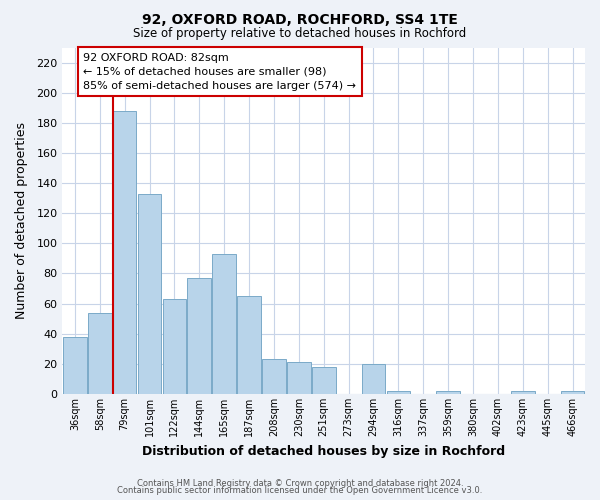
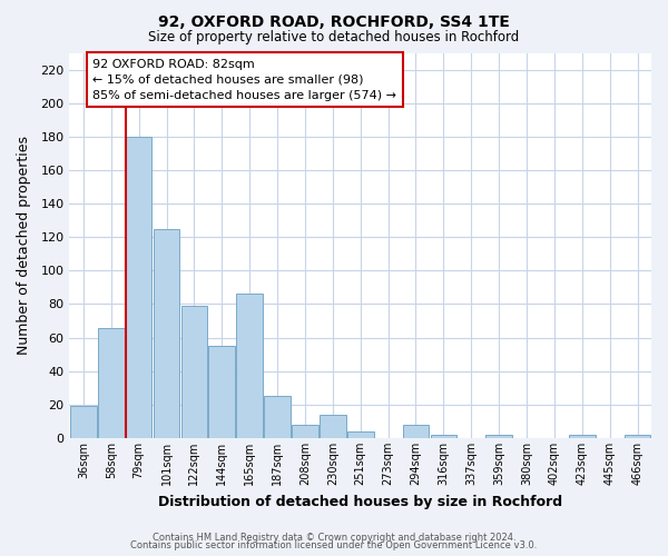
36sqm: 38 -> 19
58sqm: 54 -> 66
79sqm: 188 -> 180
101sqm: 133 -> 125
122sqm: 63 -> 79
144sqm: 77 -> 55
165sqm: 93 -> 86
187sqm: 65 -> 25
208sqm: 23 -> 8
230sqm: 21 -> 14
251sqm: 18 -> 4
294sqm: 20 -> 8
